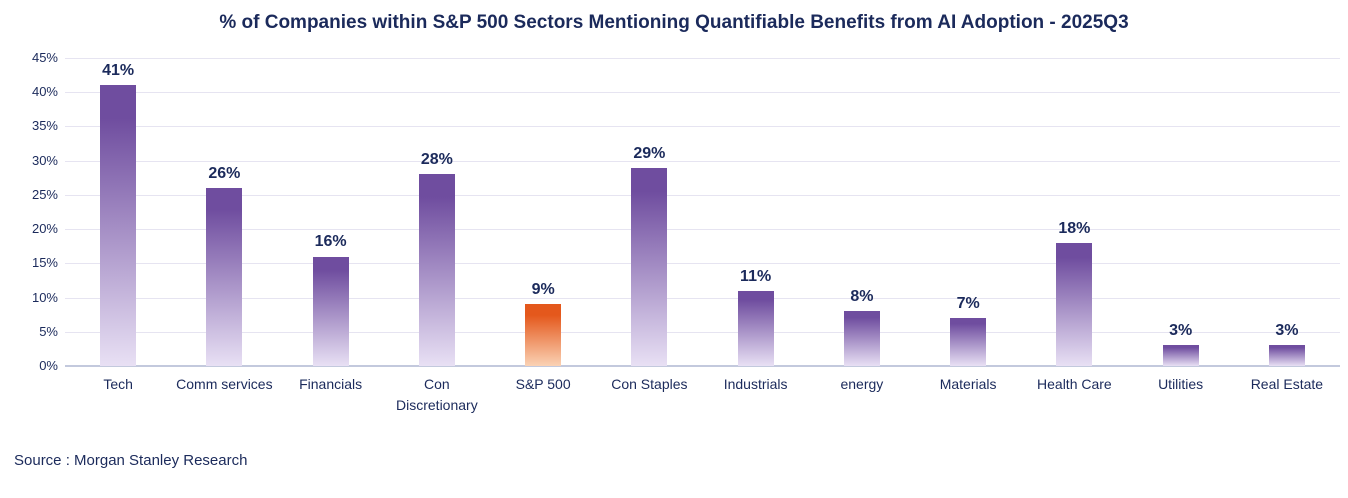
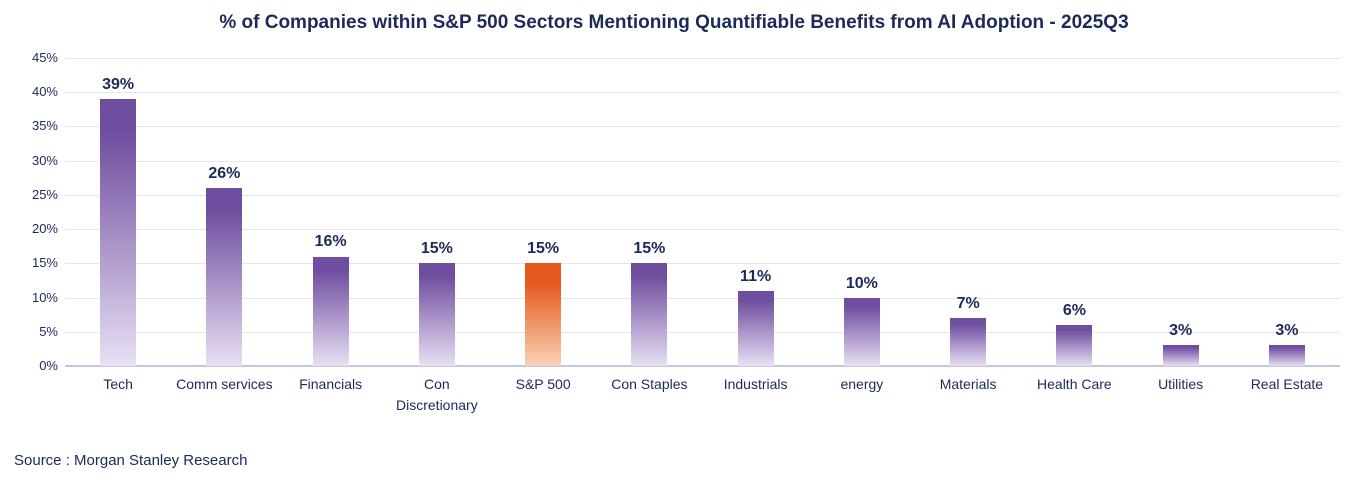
Tech: 41% -> 39%
Con Discretionary: 28% -> 15%
S&P 500: 9% -> 15%
Con Staples: 29% -> 15%
energy: 8% -> 10%
Health Care: 18% -> 6%
